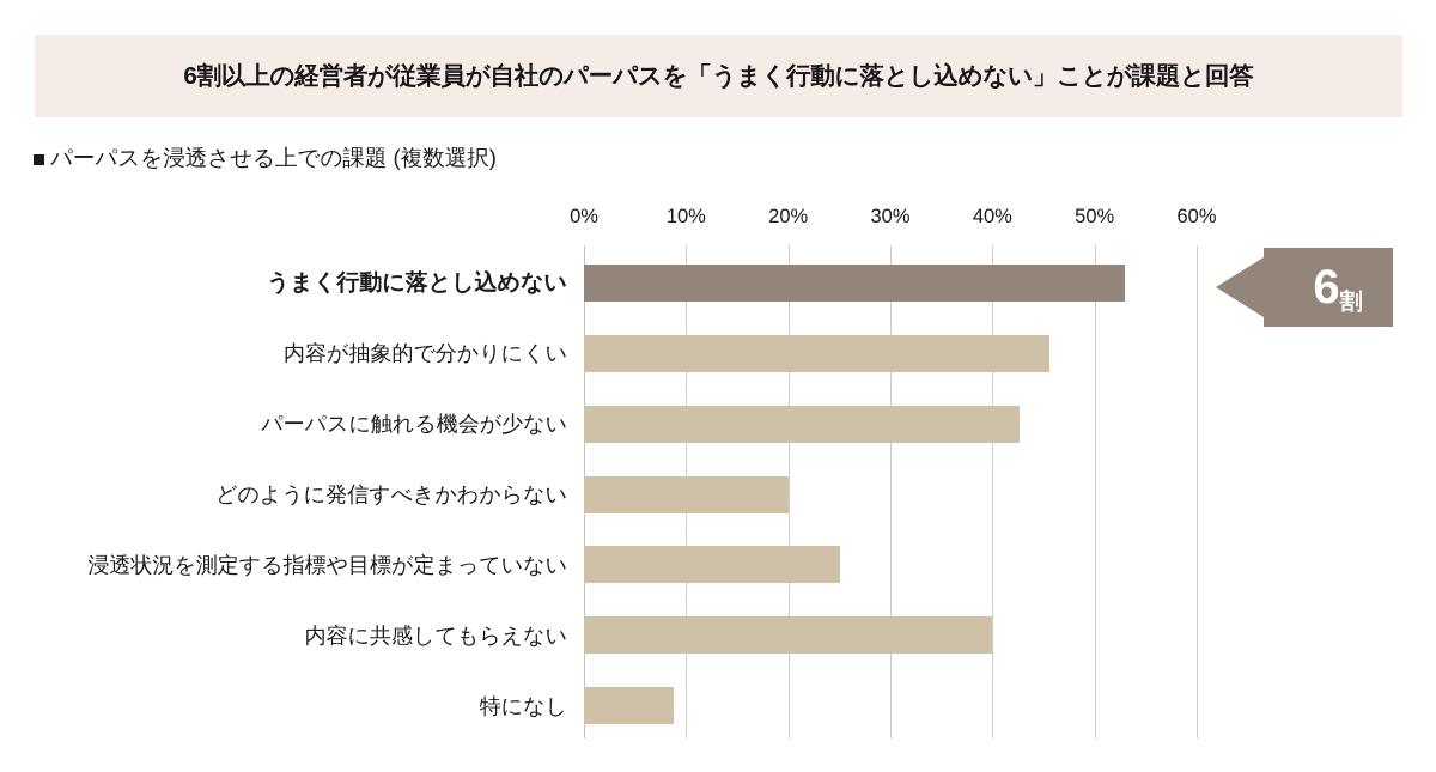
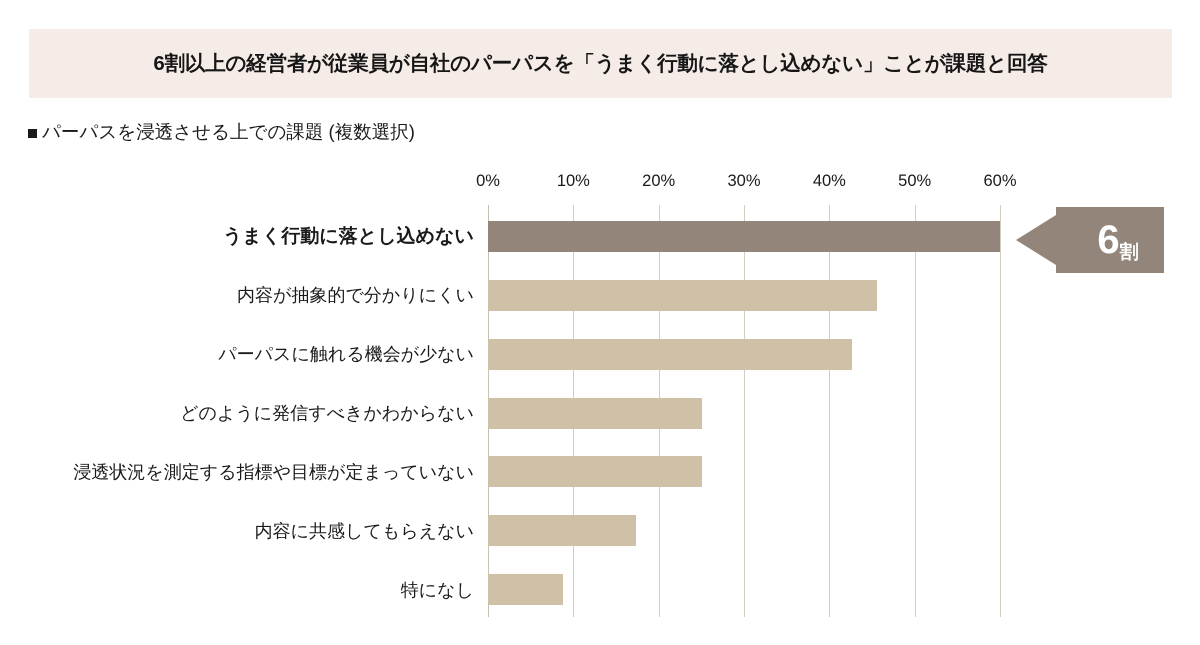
うまく行動に落とし込めない: 53% -> 60%
どのように発信すべきかわからない: 20% -> 25%
内容に共感してもらえない: 40% -> 17%
